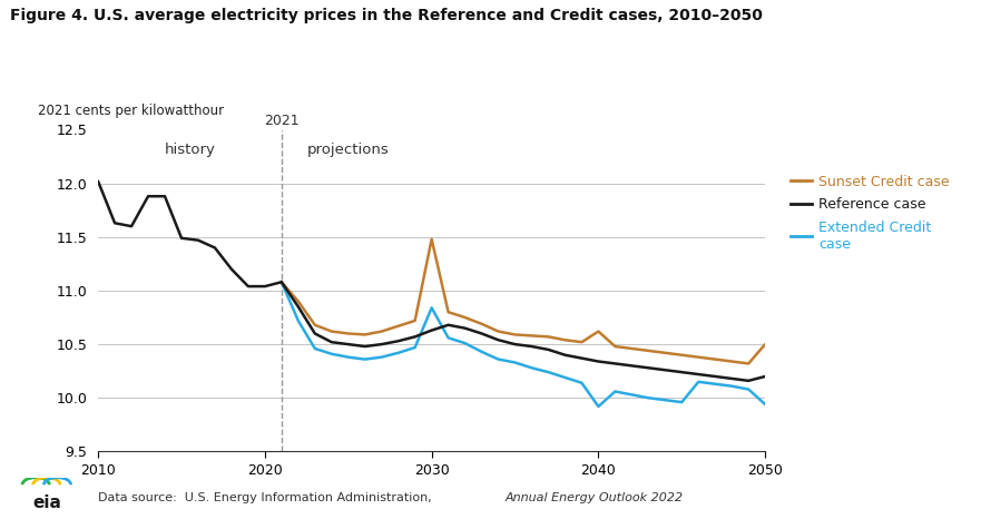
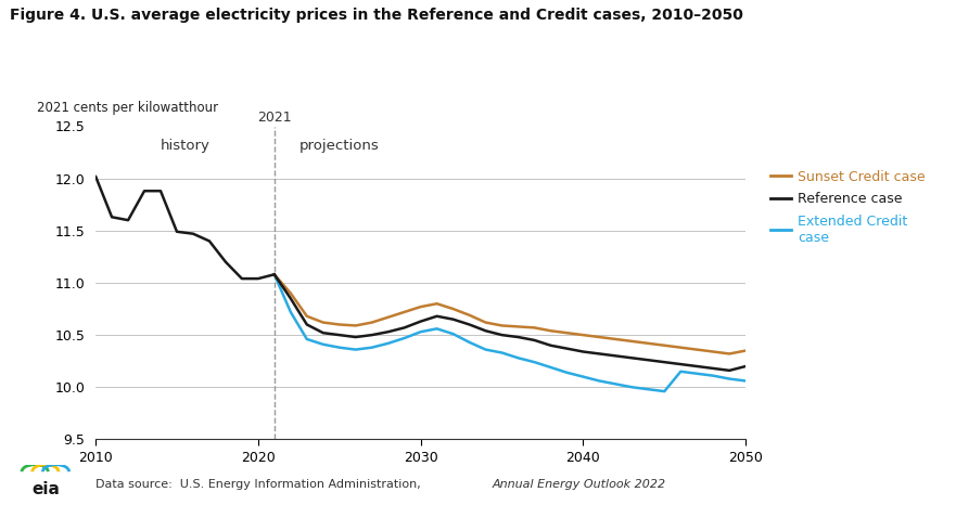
Sunset Credit case/2030: 11.48 -> 10.77
Extended Credit case/2030: 10.84 -> 10.53
Sunset Credit case/2040: 10.62 -> 10.50
Extended Credit case/2040: 9.92 -> 10.10
Sunset Credit case/2050: 10.50 -> 10.35
Extended Credit case/2050: 9.94 -> 10.06
